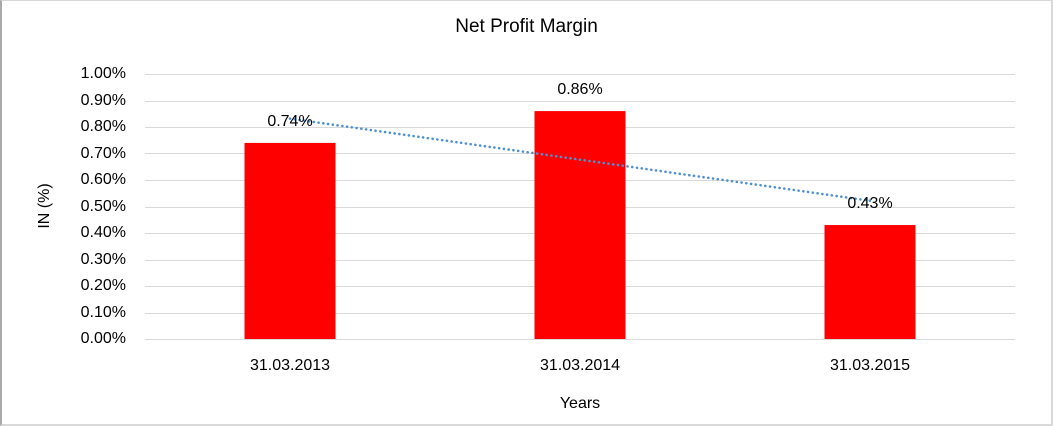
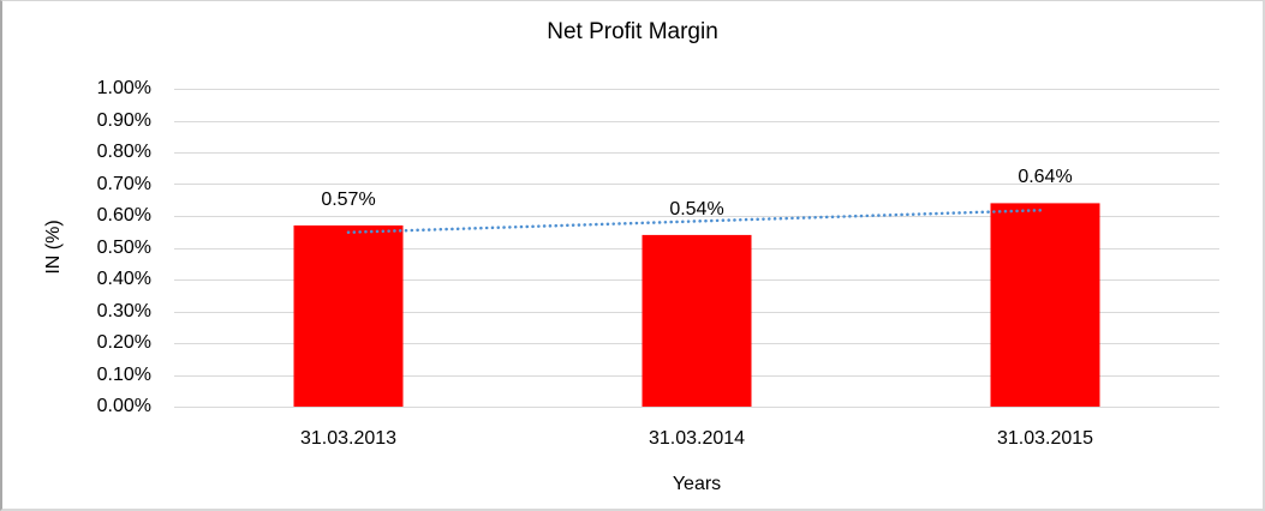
31.03.2013: 0.74% -> 0.57%
31.03.2014: 0.86% -> 0.54%
31.03.2015: 0.43% -> 0.64%
